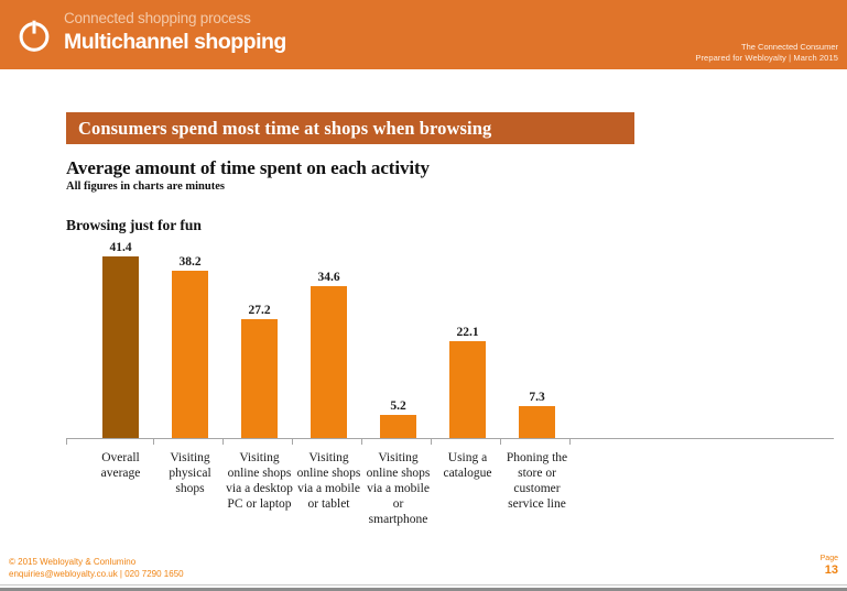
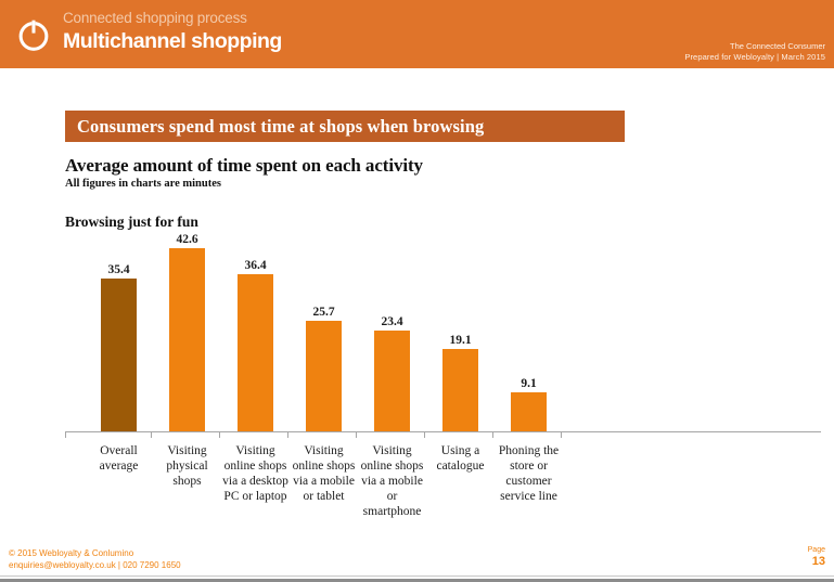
Overall average: 41.4 -> 35.4
Visiting physical shops: 38.2 -> 42.6
Visiting online shops via a desktop PC or laptop: 27.2 -> 36.4
Visiting online shops via a mobile or tablet: 34.6 -> 25.7
Visiting online shops via a mobile or smartphone: 5.2 -> 23.4
Using a catalogue: 22.1 -> 19.1
Phoning the store or customer service line: 7.3 -> 9.1
